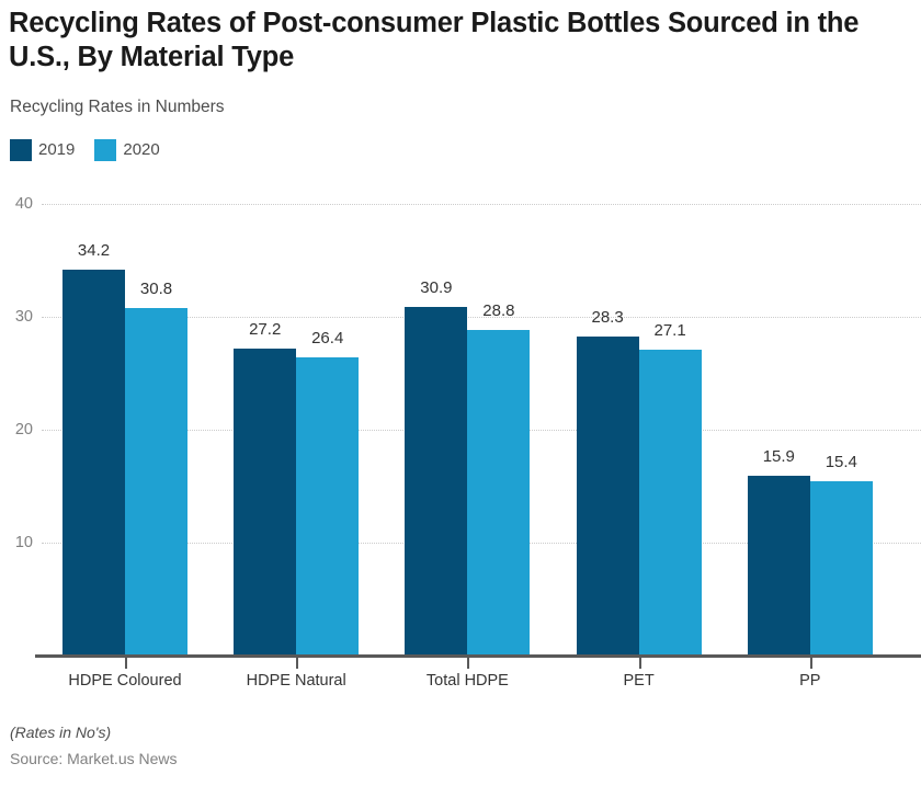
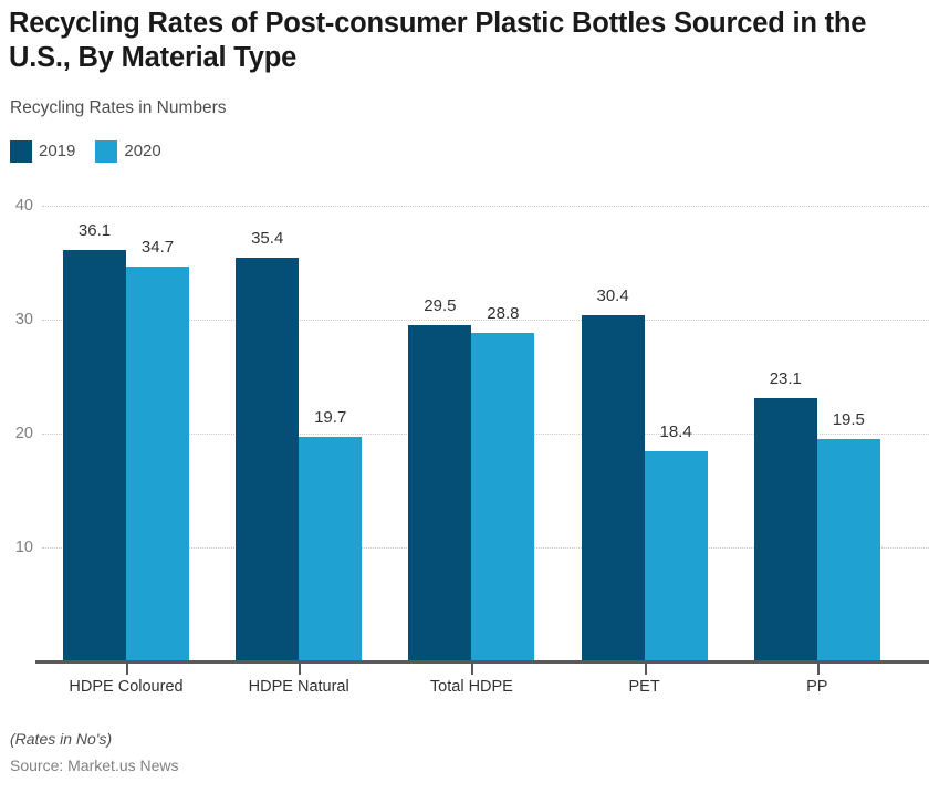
2019/HDPE Coloured: 34.2 -> 36.1
2020/HDPE Coloured: 30.8 -> 34.7
2019/HDPE Natural: 27.2 -> 35.4
2020/HDPE Natural: 26.4 -> 19.7
2019/Total HDPE: 30.9 -> 29.5
2019/PET: 28.3 -> 30.4
2020/PET: 27.1 -> 18.4
2019/PP: 15.9 -> 23.1
2020/PP: 15.4 -> 19.5
